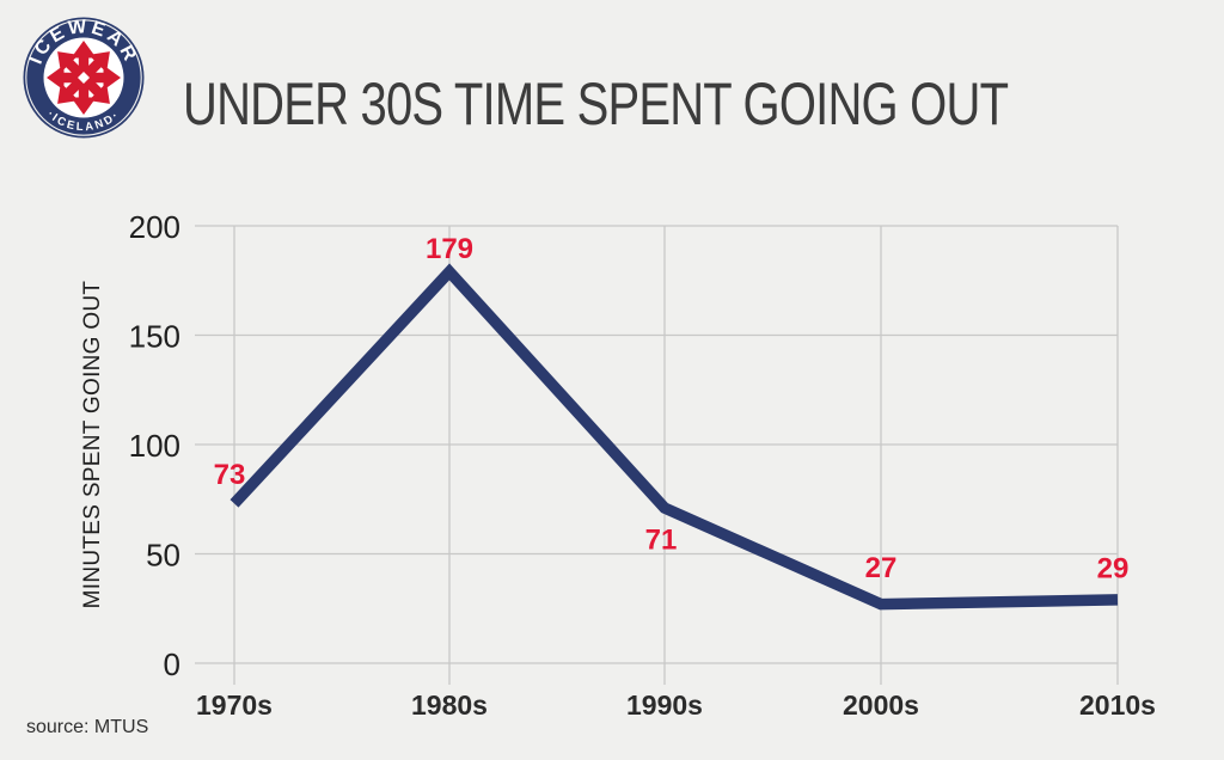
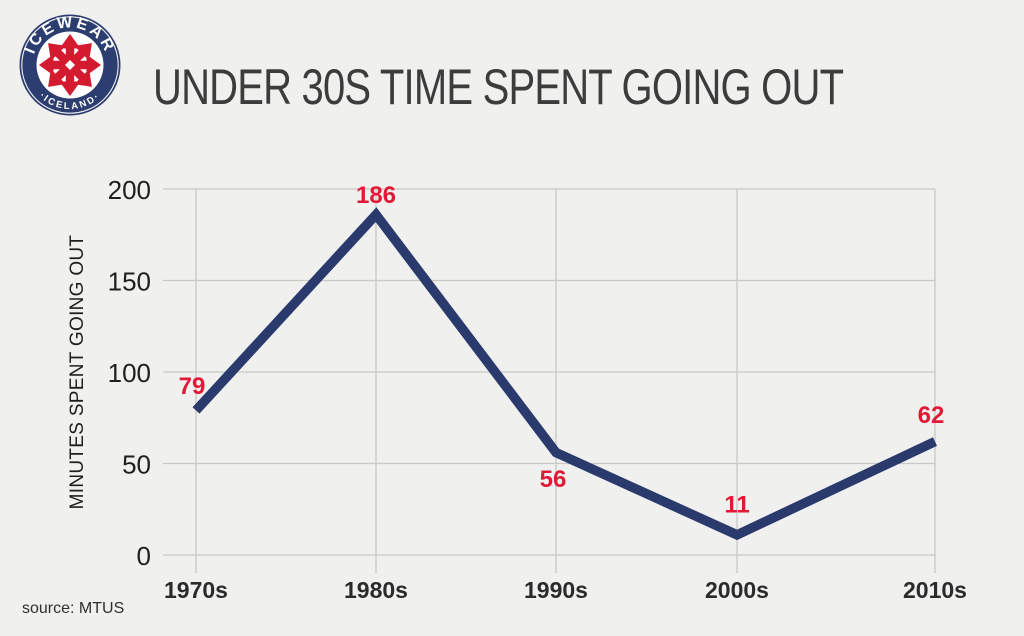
1970s: 73 -> 79
1980s: 179 -> 186
1990s: 71 -> 56
2000s: 27 -> 11
2010s: 29 -> 62
